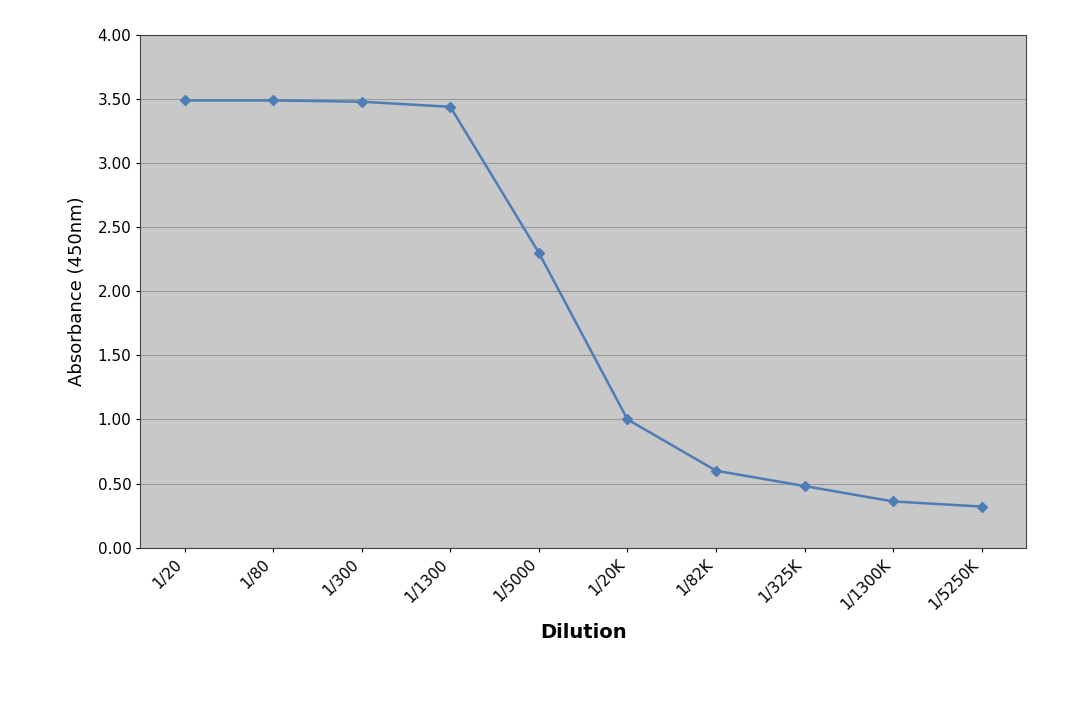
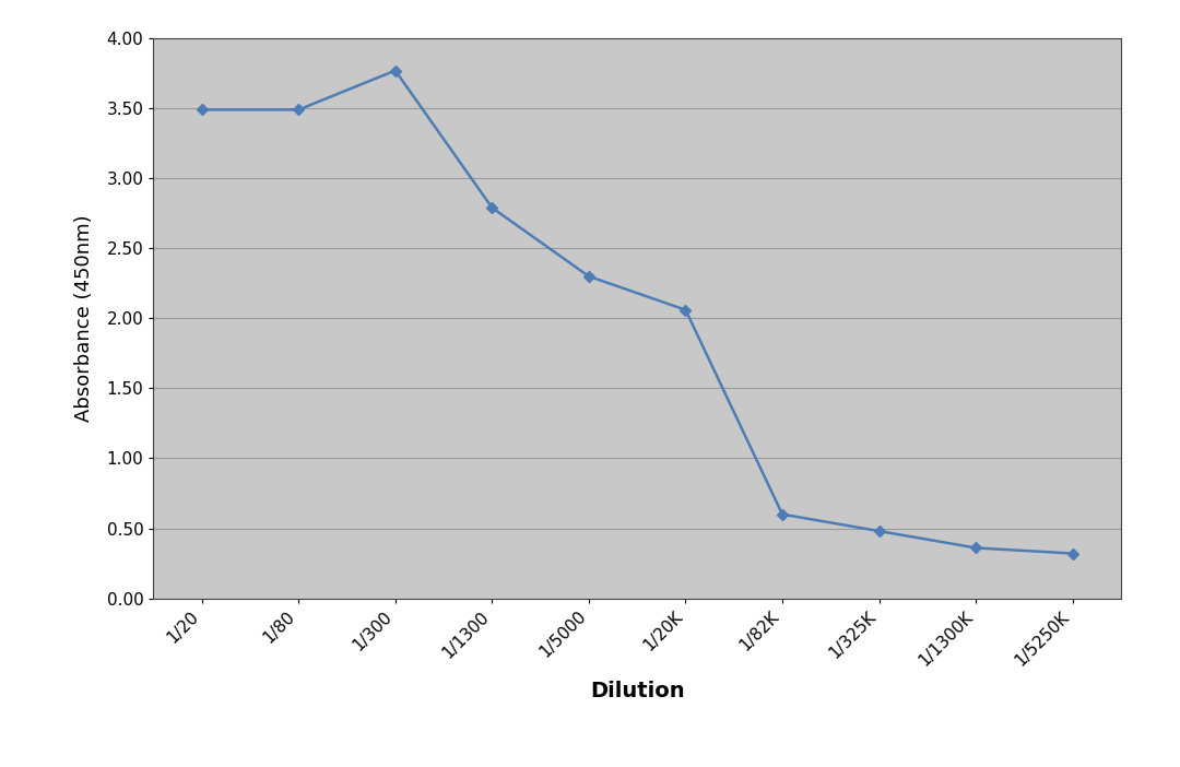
1/300: 3.48 -> 3.77
1/1300: 3.44 -> 2.79
1/20K: 1.00 -> 2.06
